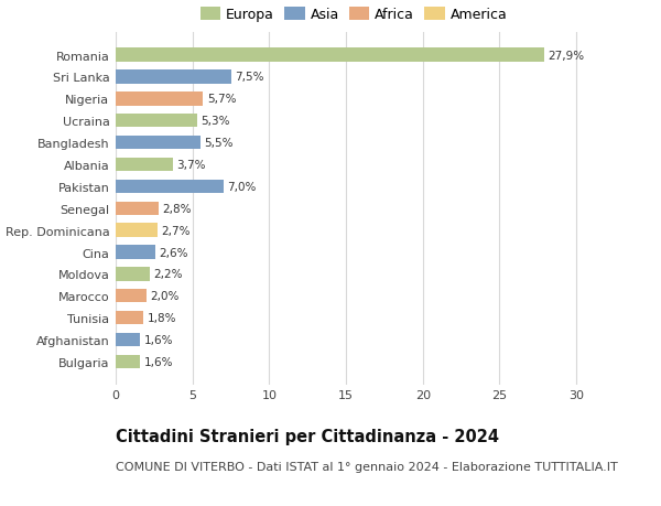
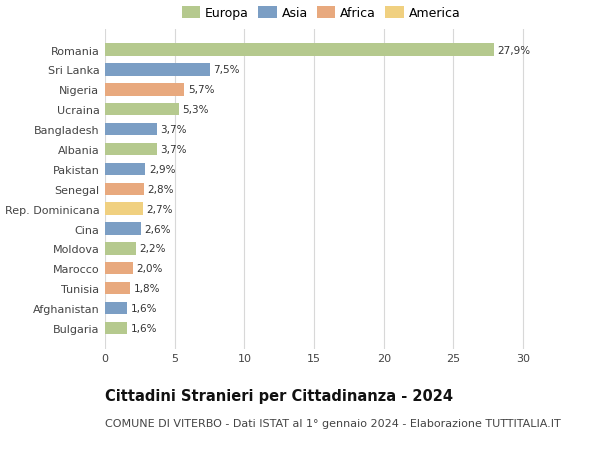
Bangladesh: 5,5% -> 3,7%
Pakistan: 7,0% -> 2,9%
